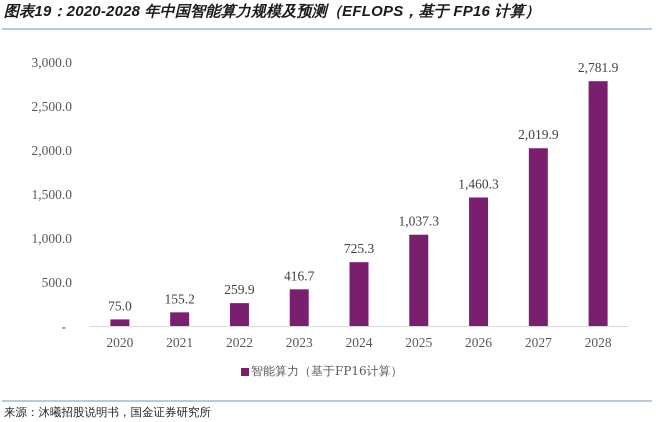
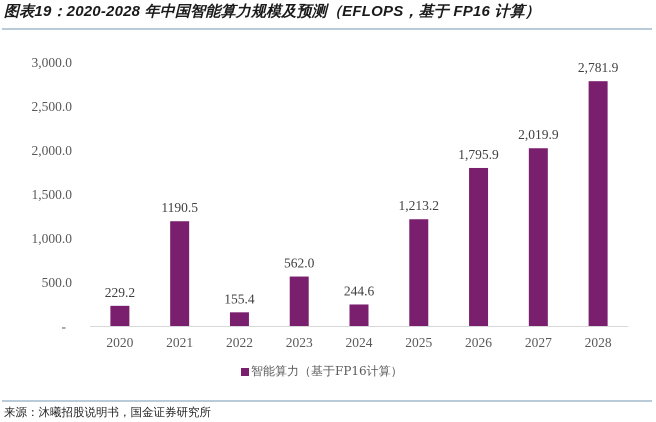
2020: 75.0 -> 229.2
2021: 155.2 -> 1190.5
2022: 259.9 -> 155.4
2023: 416.7 -> 562.0
2024: 725.3 -> 244.6
2025: 1,037.3 -> 1,213.2
2026: 1,460.3 -> 1,795.9
